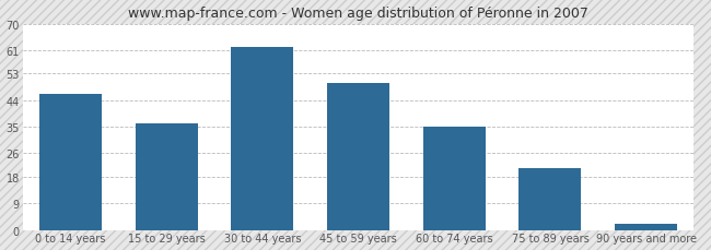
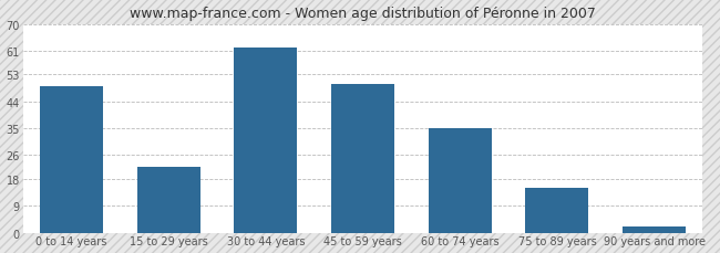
0 to 14 years: 46 -> 49
15 to 29 years: 36 -> 22
75 to 89 years: 21 -> 15
